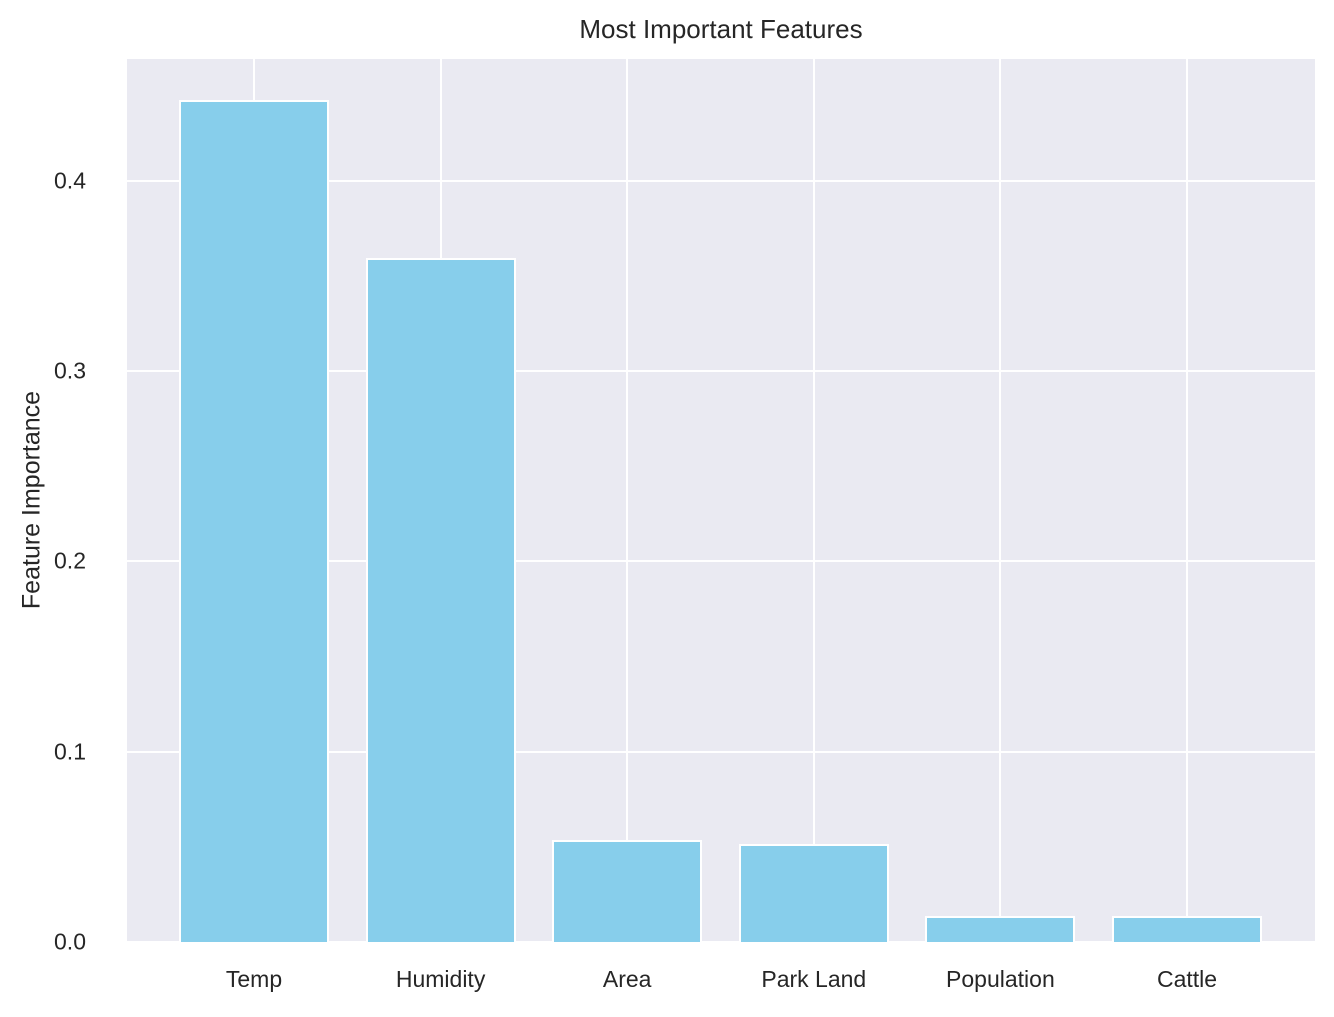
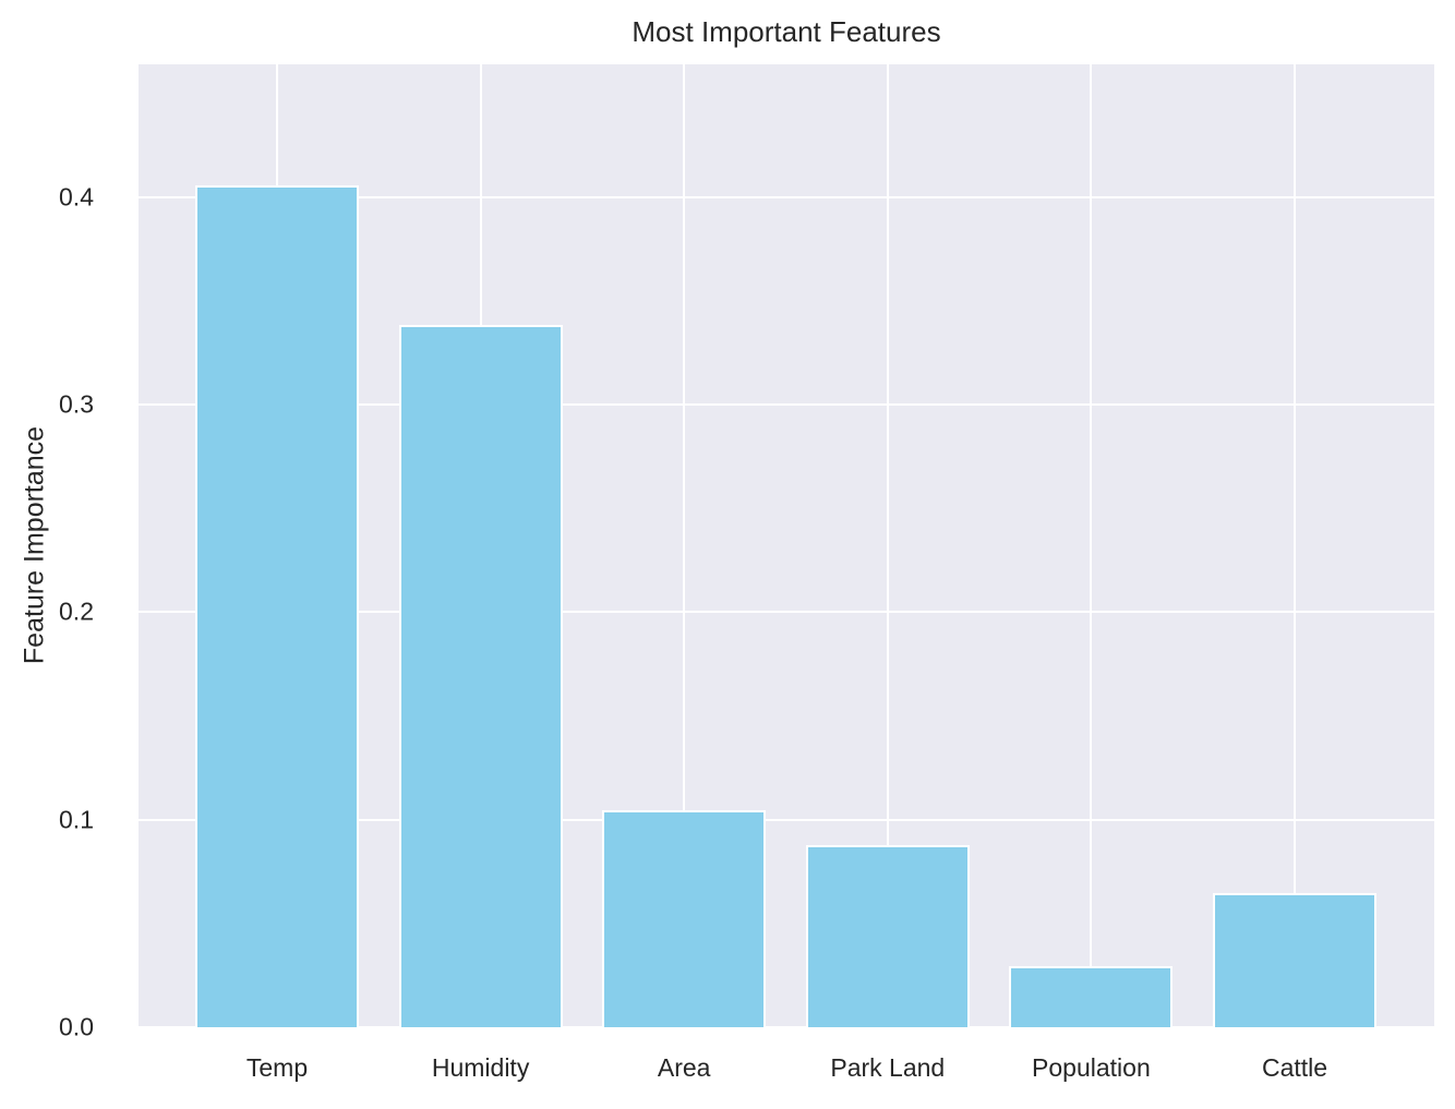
Temp: 0.442 -> 0.405
Humidity: 0.359 -> 0.338
Area: 0.053 -> 0.104
Park Land: 0.051 -> 0.087
Population: 0.013 -> 0.029
Cattle: 0.013 -> 0.064
